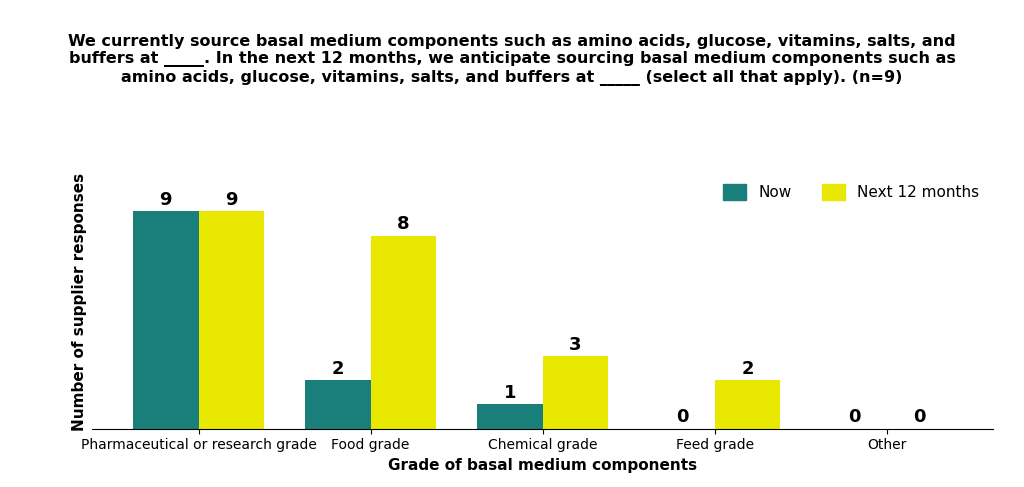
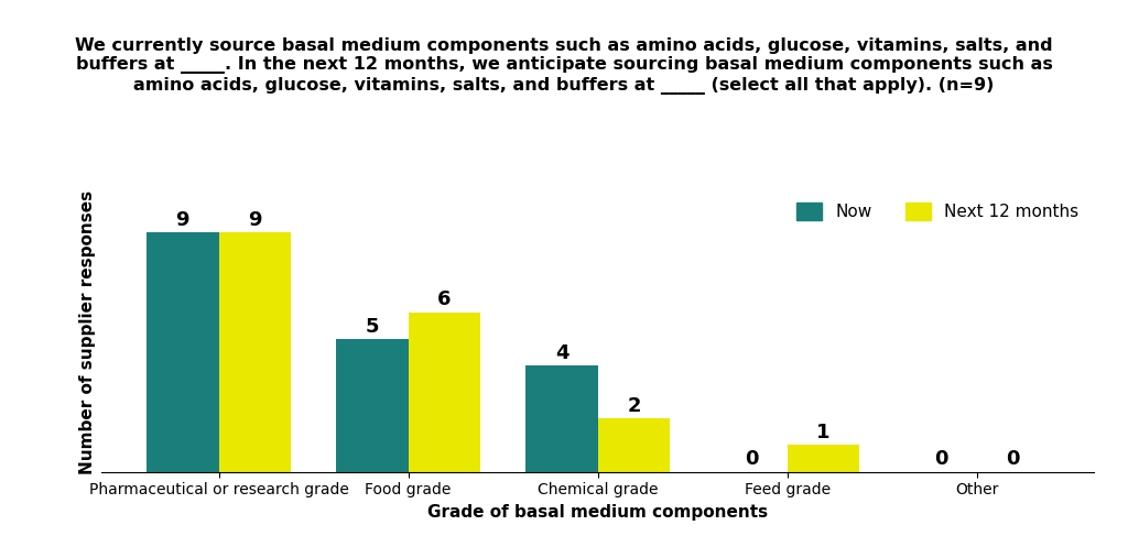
Now/Food grade: 2 -> 5
Next 12 months/Food grade: 8 -> 6
Now/Chemical grade: 1 -> 4
Next 12 months/Chemical grade: 3 -> 2
Next 12 months/Feed grade: 2 -> 1
